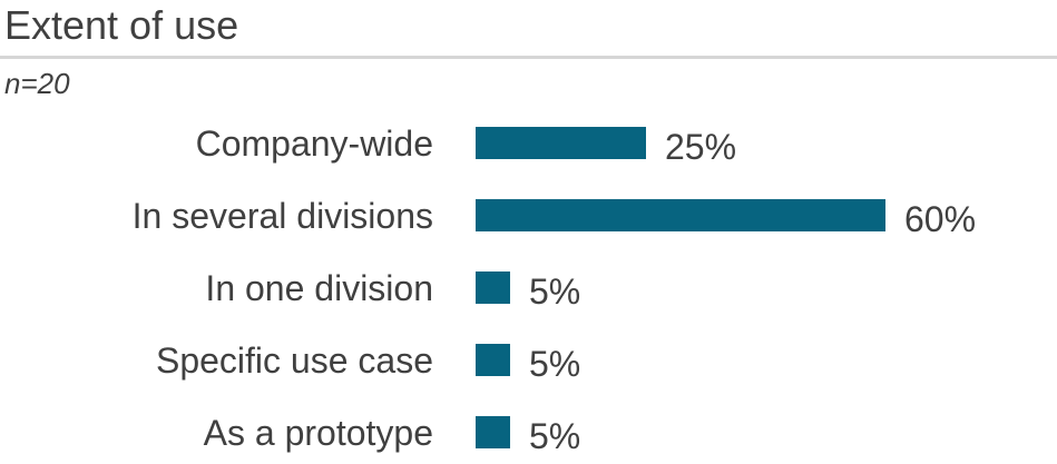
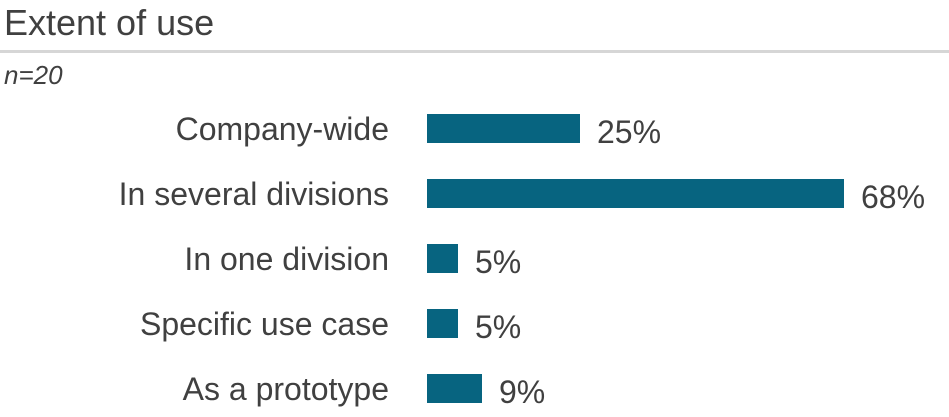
In several divisions: 60% -> 68%
As a prototype: 5% -> 9%
